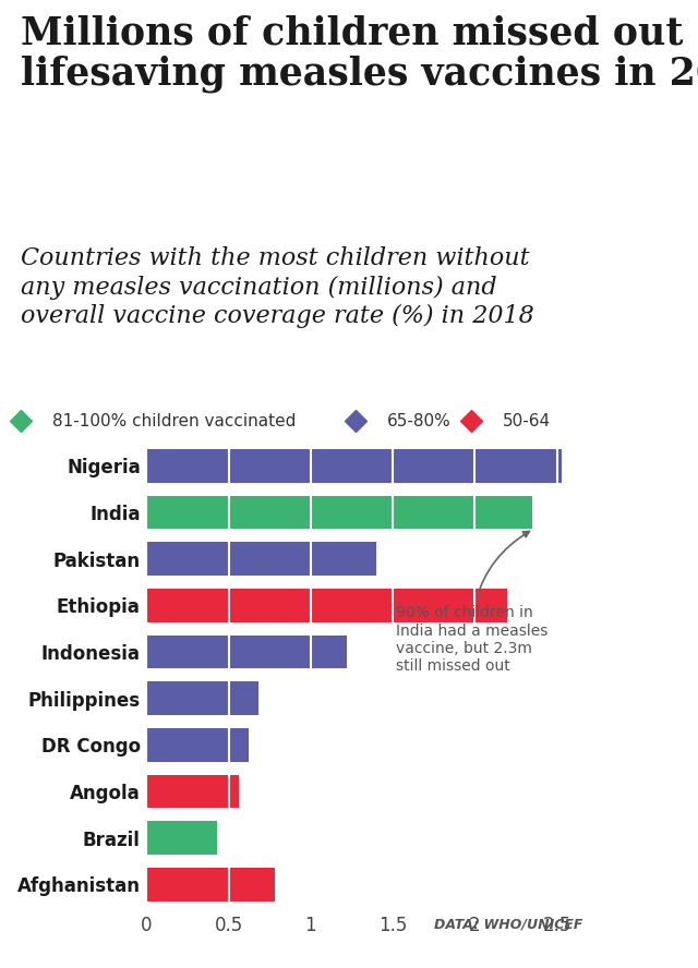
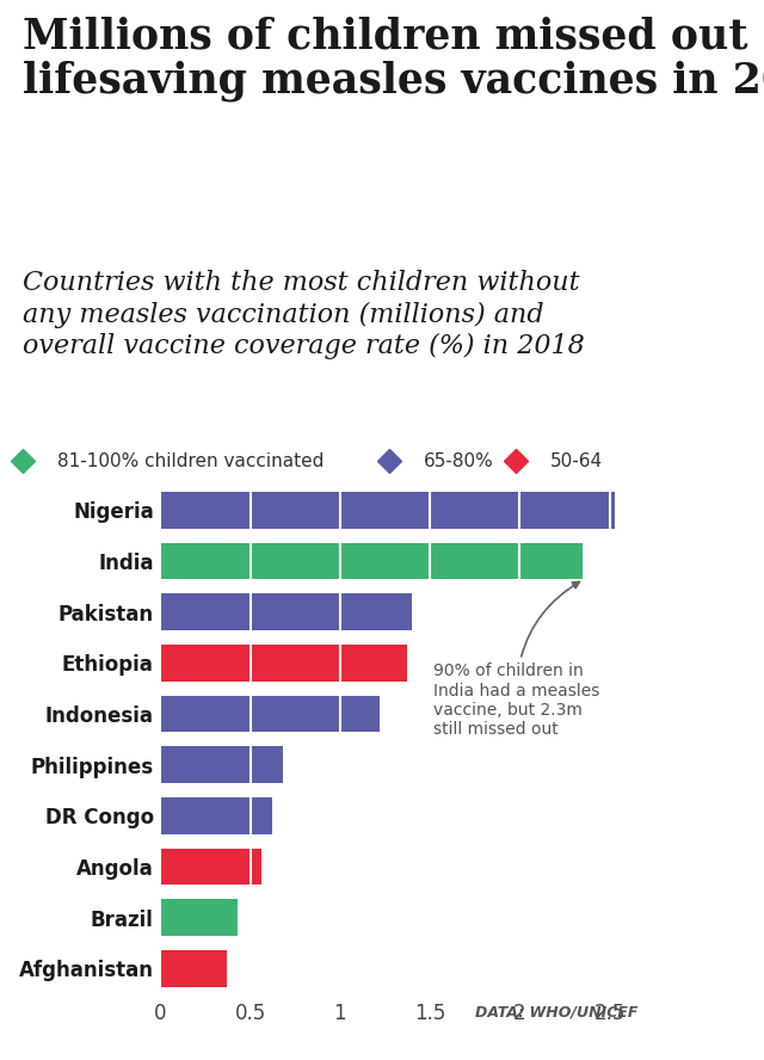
Ethiopia: 2.20 -> 1.37
Afghanistan: 0.78 -> 0.37
